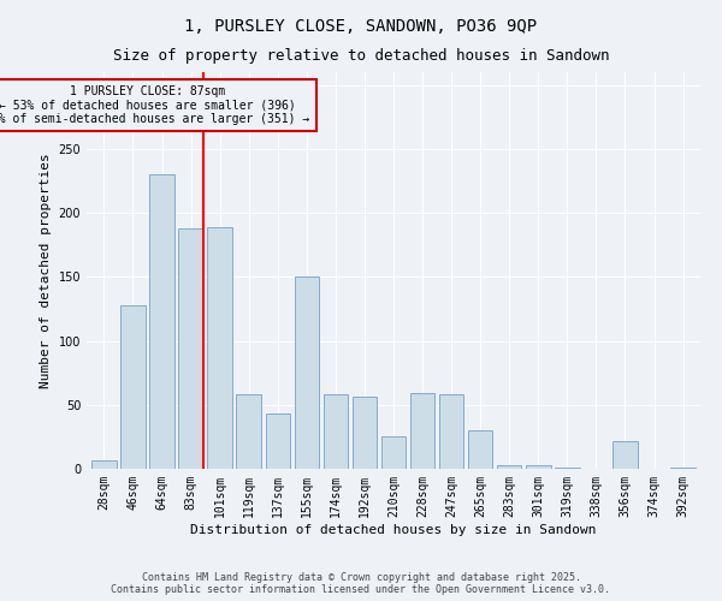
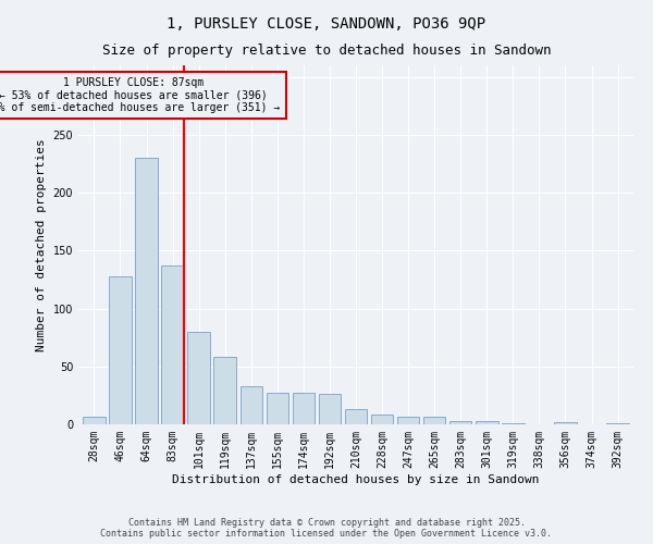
83sqm: 188 -> 137
101sqm: 189 -> 80
137sqm: 43 -> 33
155sqm: 150 -> 27
174sqm: 58 -> 27
192sqm: 56 -> 26
210sqm: 25 -> 13
228sqm: 59 -> 8
247sqm: 58 -> 7
265sqm: 30 -> 7
356sqm: 22 -> 2
